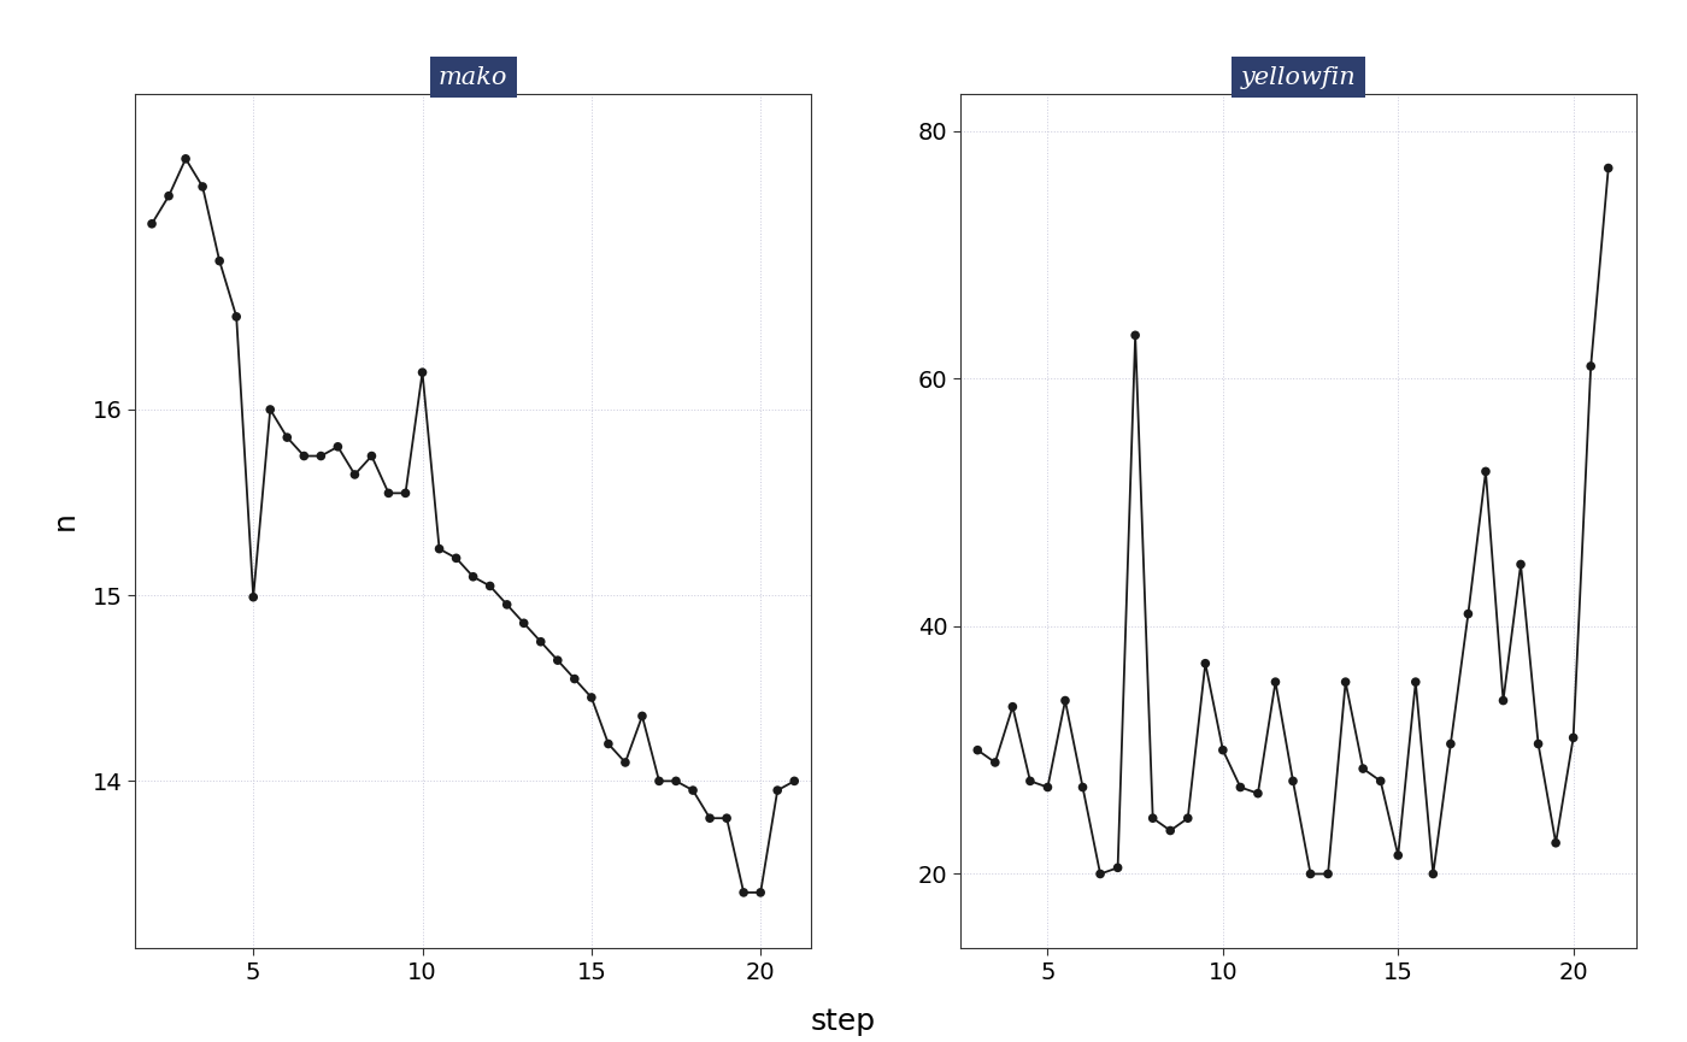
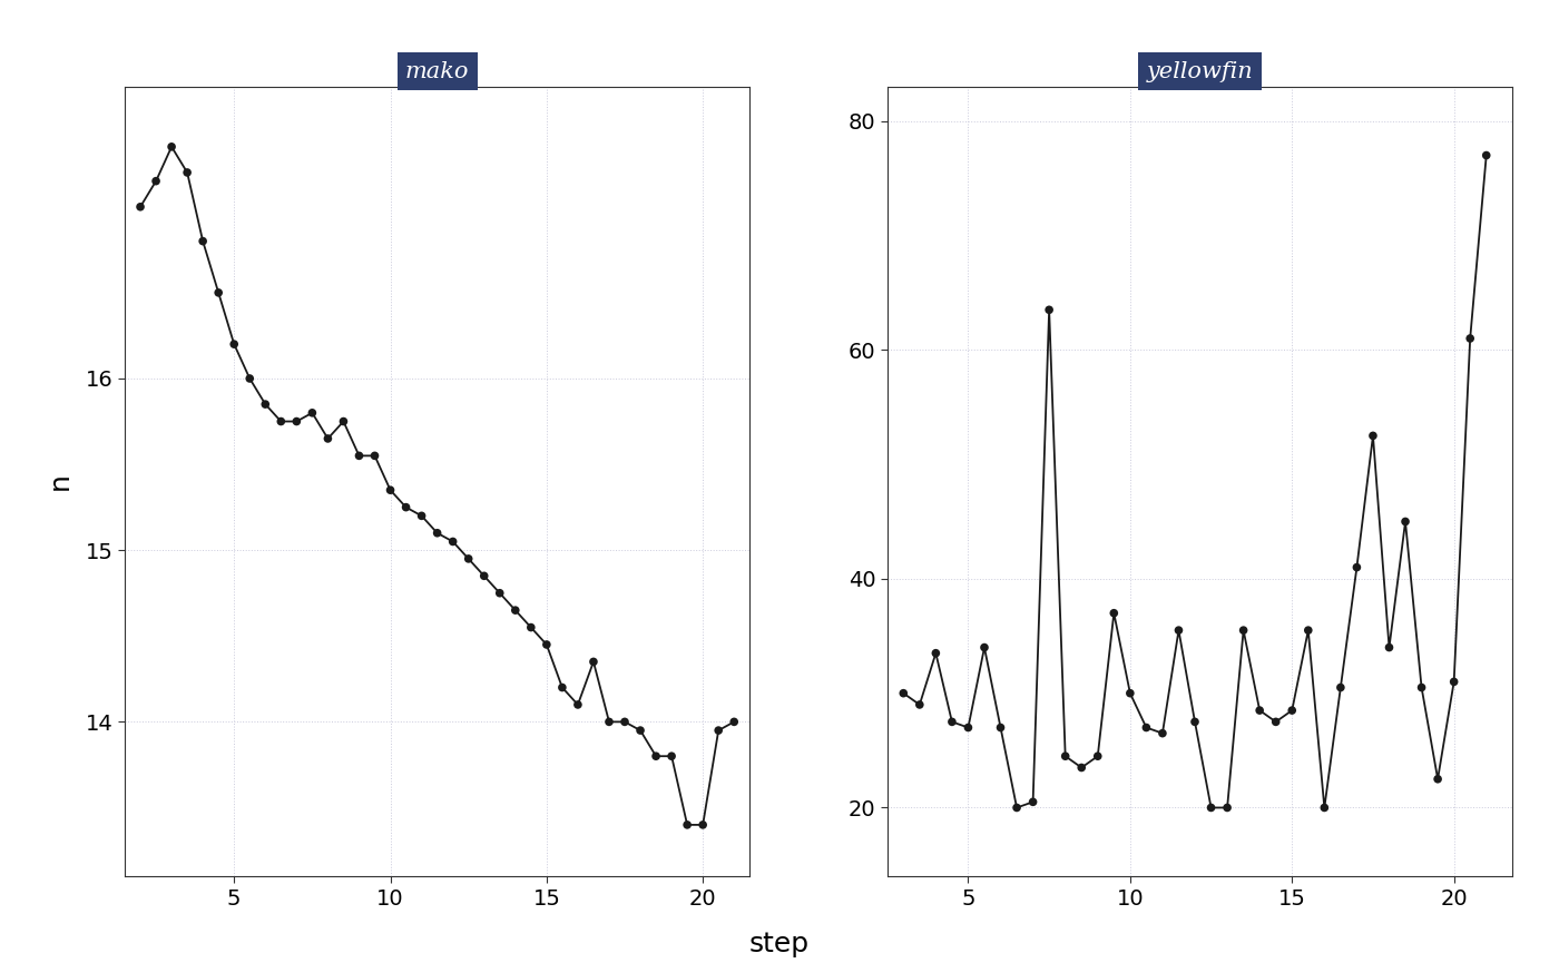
mako/5: 14.99 -> 16.20
mako/10: 16.20 -> 15.35
yellowfin/15: 21.5 -> 28.5
